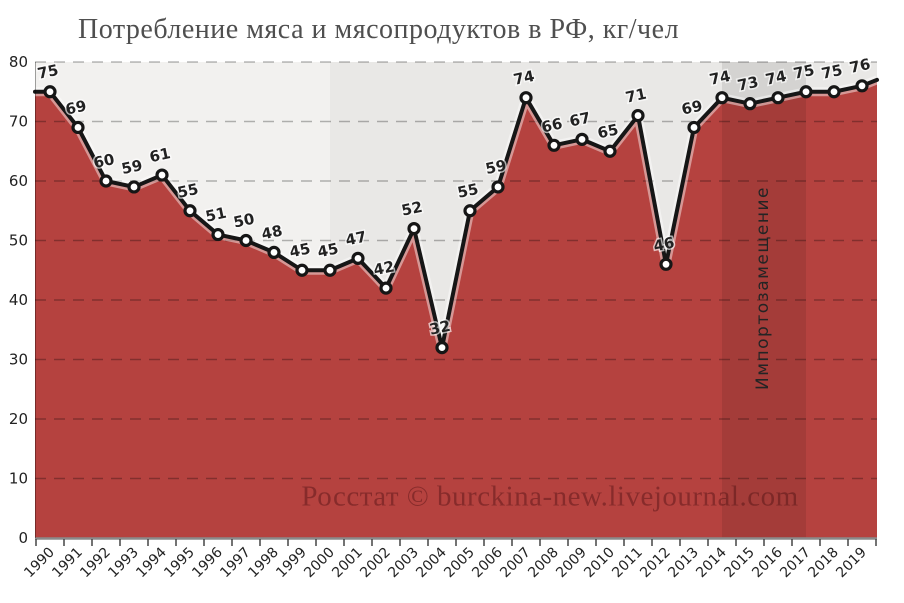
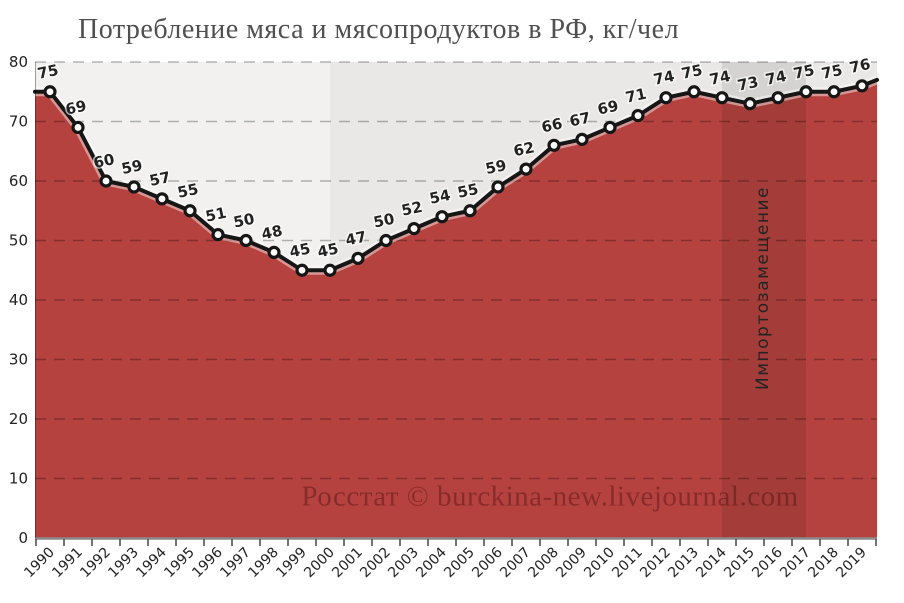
1994: 61 -> 57
2002: 42 -> 50
2004: 32 -> 54
2007: 74 -> 62
2010: 65 -> 69
2012: 46 -> 74
2013: 69 -> 75
